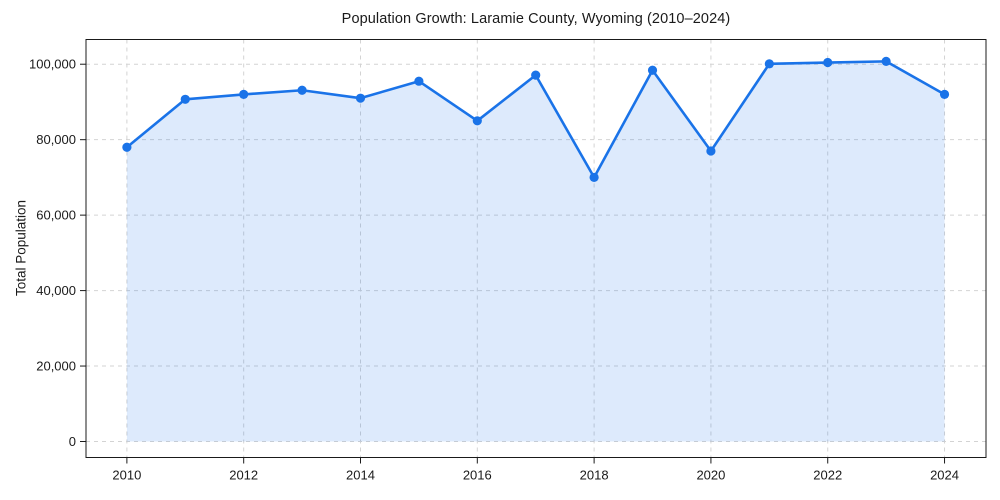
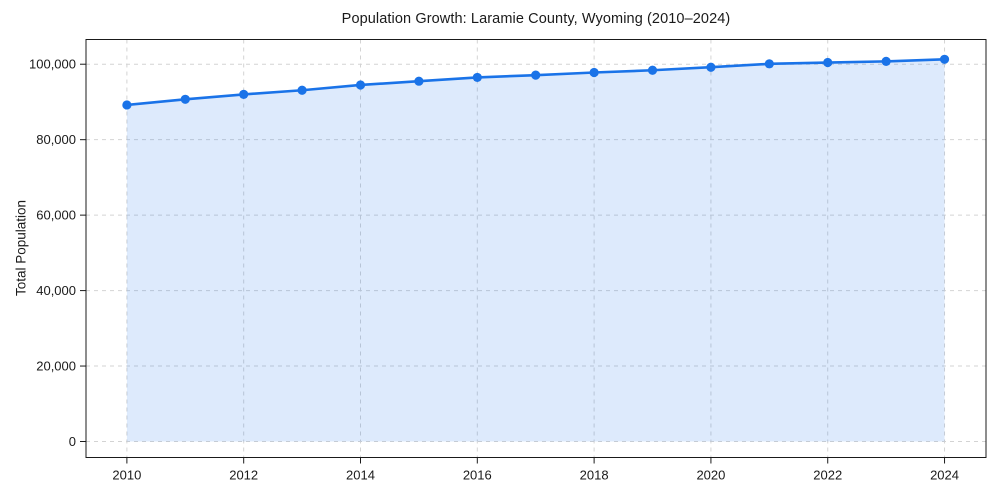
2010: 78000 -> 89000
2014: 91000 -> 94000
2016: 85000 -> 96000
2018: 70000 -> 98000
2020: 77000 -> 99000
2024: 92000 -> 101000
